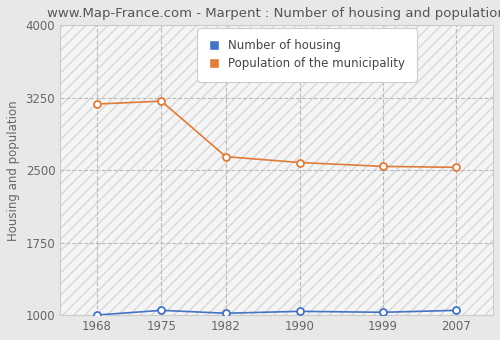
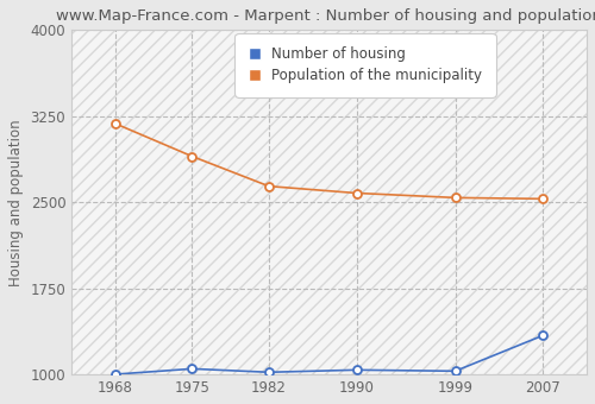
Population of the municipality/1975: 3220 -> 2900
Number of housing/2007: 1050 -> 1340
